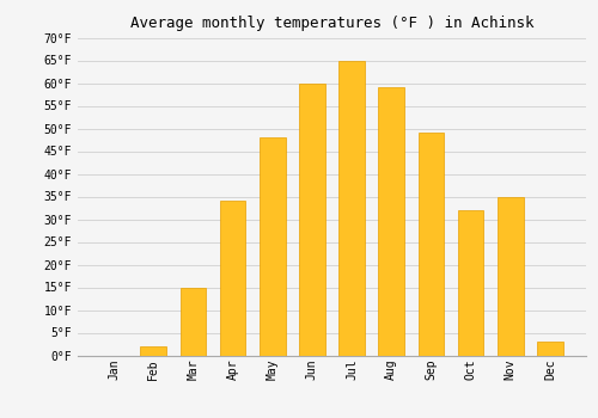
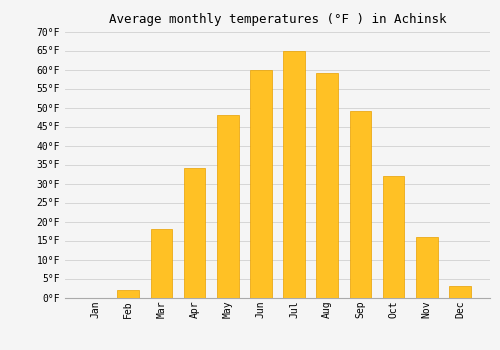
Mar: 15°F -> 18°F
Nov: 35°F -> 16°F
